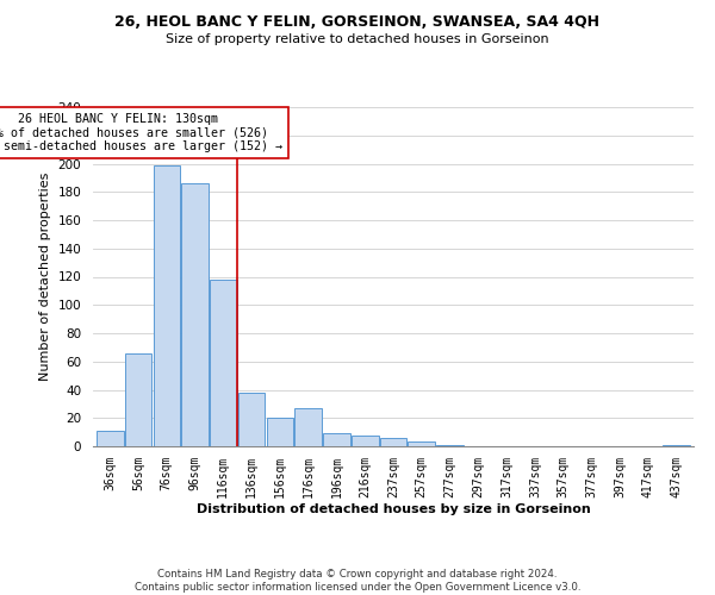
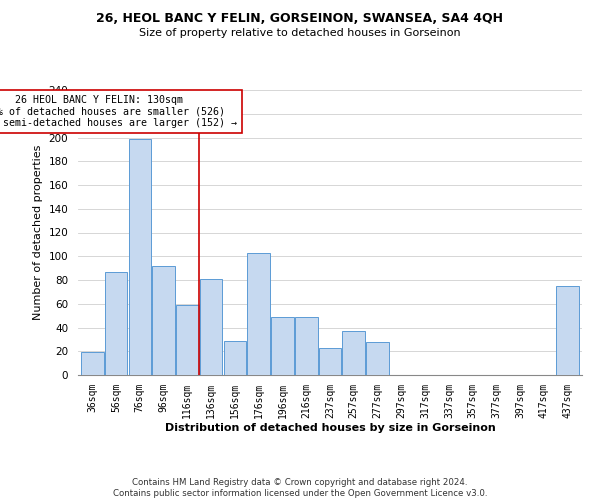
36sqm: 11 -> 19
56sqm: 66 -> 87
96sqm: 186 -> 92
116sqm: 118 -> 59
136sqm: 38 -> 81
156sqm: 20 -> 29
176sqm: 27 -> 103
196sqm: 9 -> 49
216sqm: 8 -> 49
237sqm: 6 -> 23
257sqm: 3 -> 37
277sqm: 1 -> 28
437sqm: 1 -> 75
